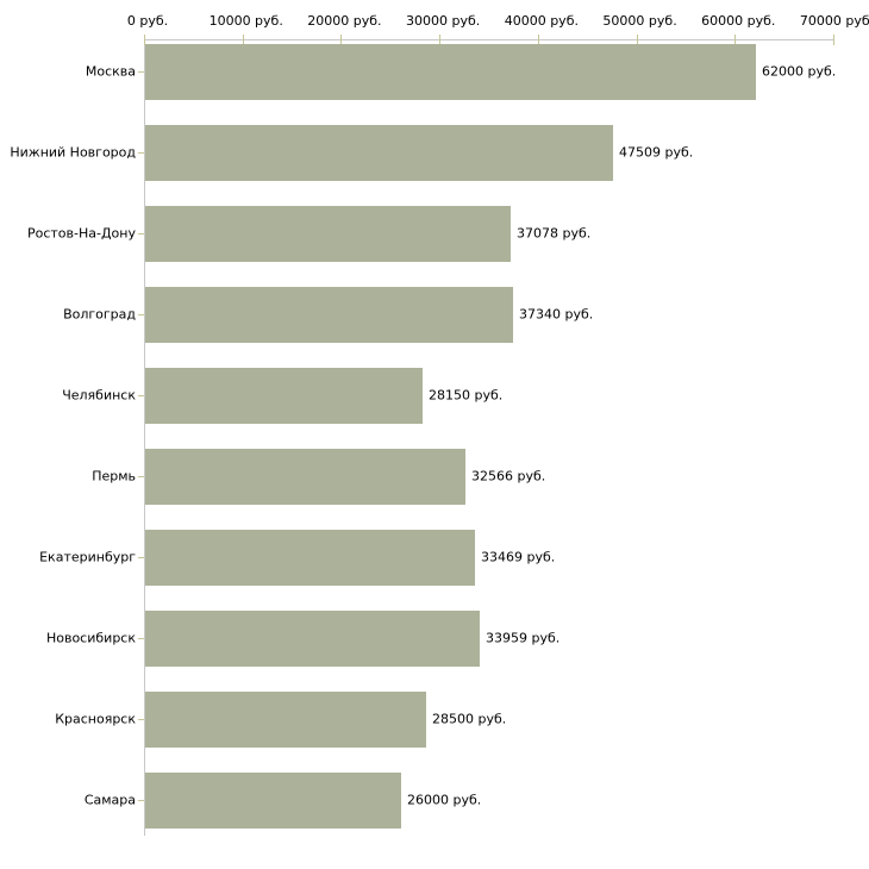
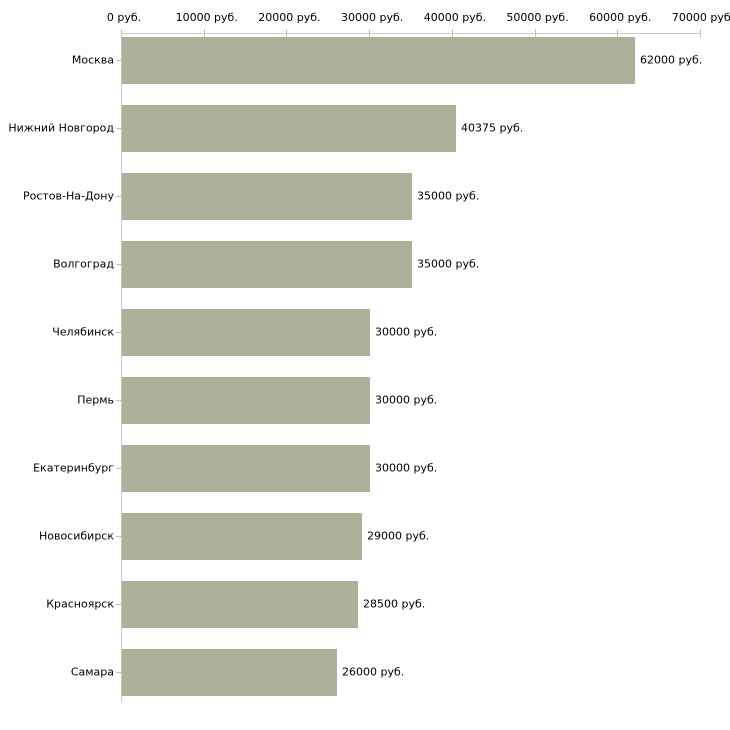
Нижний Новгород: 47509 -> 40375
Ростов-На-Дону: 37078 -> 35000
Волгоград: 37340 -> 35000
Челябинск: 28150 -> 30000
Пермь: 32566 -> 30000
Екатеринбург: 33469 -> 30000
Новосибирск: 33959 -> 29000
